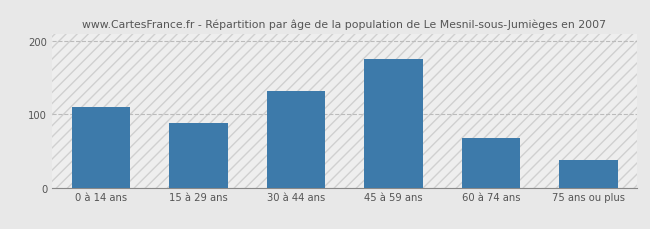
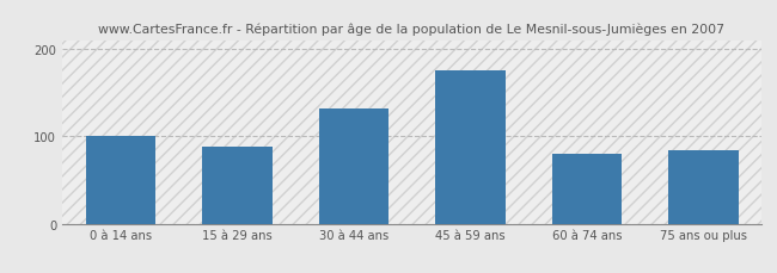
0 à 14 ans: 110 -> 100
60 à 74 ans: 68 -> 80
75 ans ou plus: 37 -> 84
